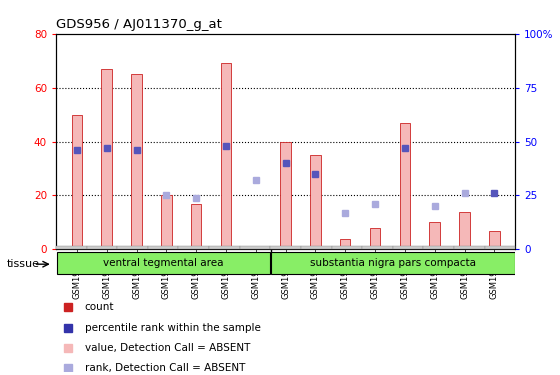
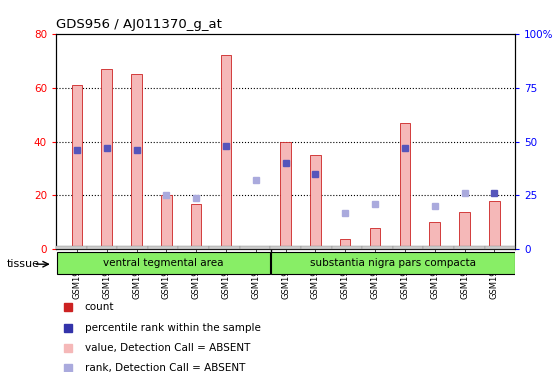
GSM19329: 50 -> 61
GSM19339: 69 -> 72
GSM19327: 7 -> 18
